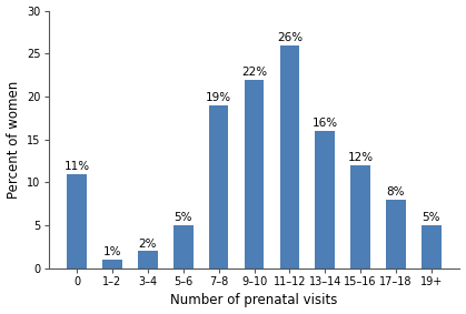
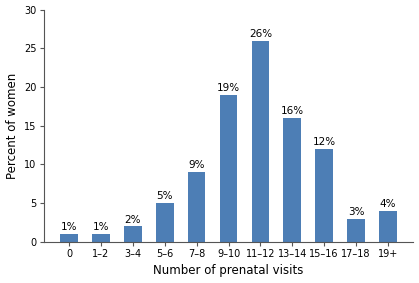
0: 11% -> 1%
7–8: 19% -> 9%
9–10: 22% -> 19%
17–18: 8% -> 3%
19+: 5% -> 4%
